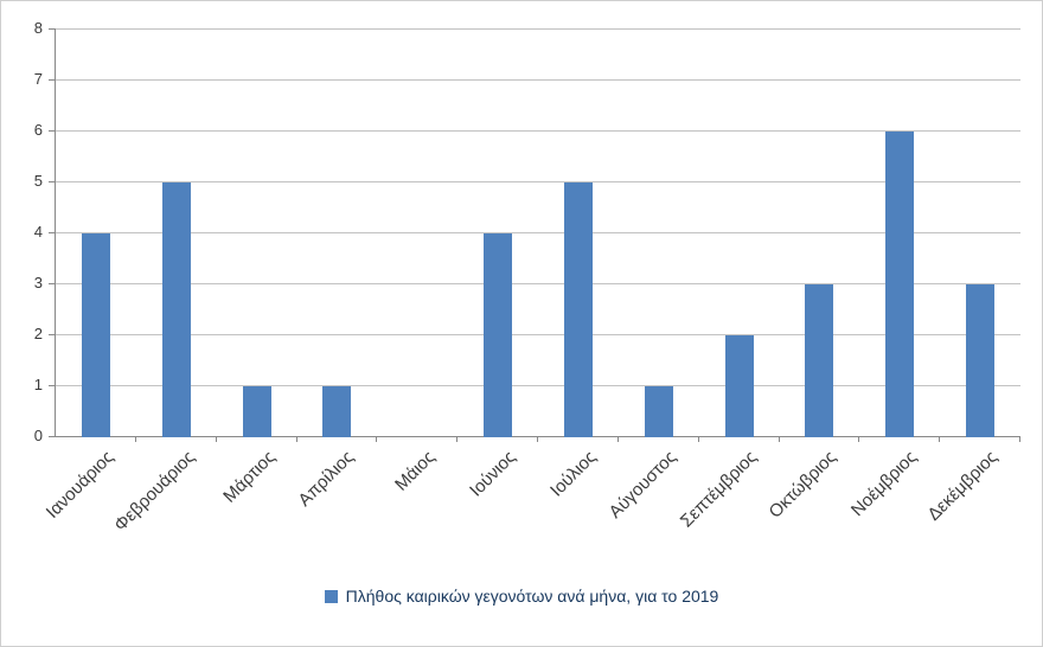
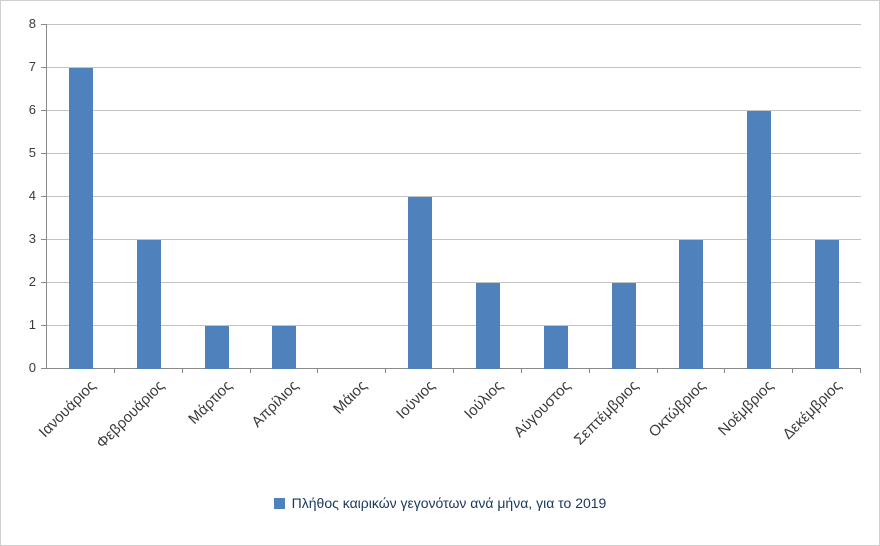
Ιανουάριος: 4 -> 7
Φεβρουάριος: 5 -> 3
Ιούλιος: 5 -> 2
